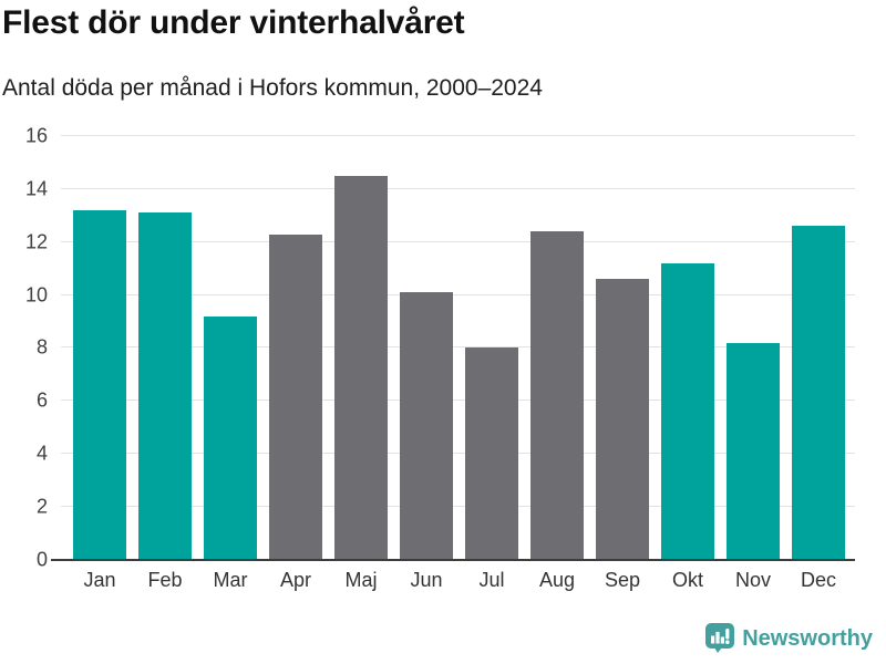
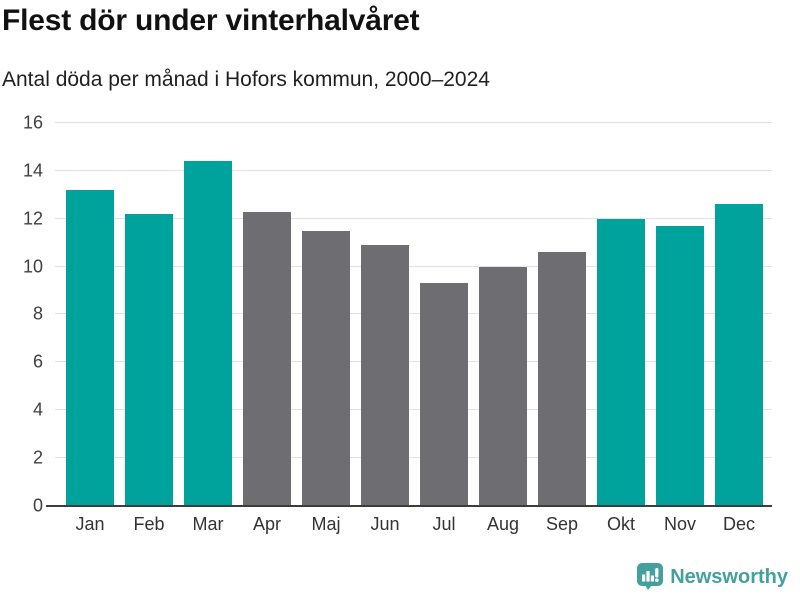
Feb: 13.1 -> 12.2
Mar: 9.2 -> 14.4
Maj: 14.5 -> 11.5
Jun: 10.1 -> 10.9
Jul: 8.0 -> 9.3
Aug: 12.4 -> 10.0
Okt: 11.2 -> 12.0
Nov: 8.2 -> 11.7
